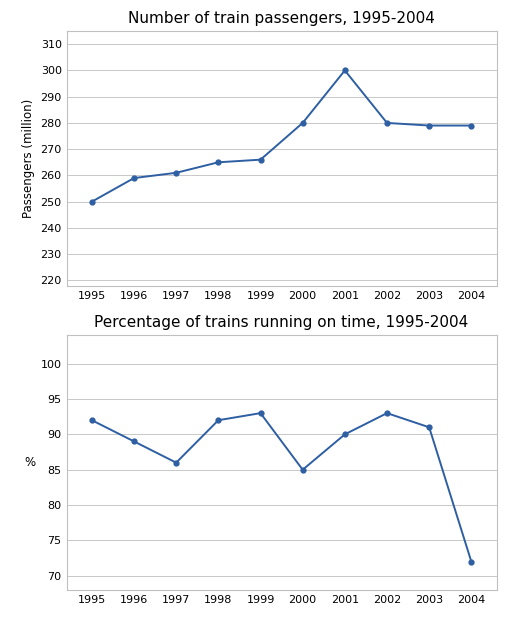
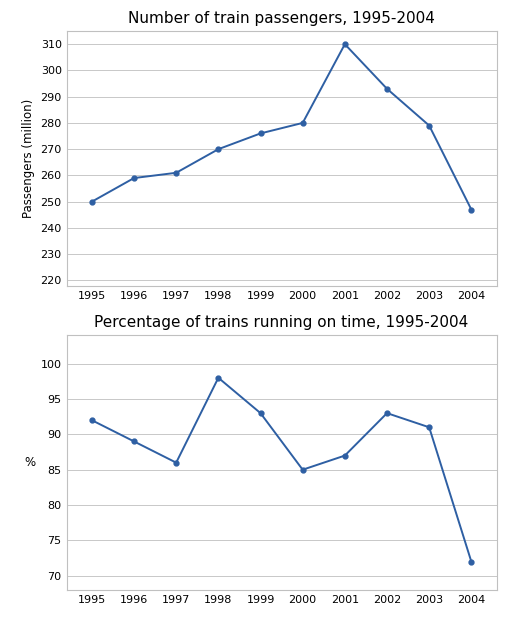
Number of train passengers, 1995-2004/1998: 265 -> 270
Number of train passengers, 1995-2004/1999: 266 -> 276
Number of train passengers, 1995-2004/2001: 300 -> 310
Number of train passengers, 1995-2004/2002: 280 -> 293
Number of train passengers, 1995-2004/2004: 279 -> 247
Percentage of trains running on time, 1995-2004/1998: 92 -> 98
Percentage of trains running on time, 1995-2004/2001: 90 -> 87
